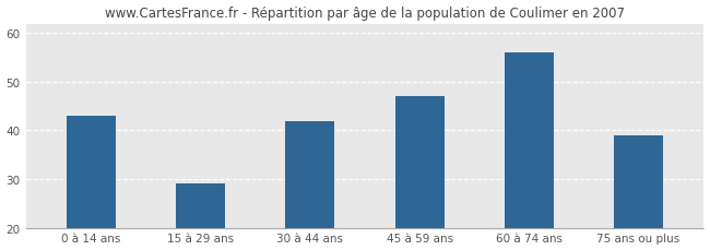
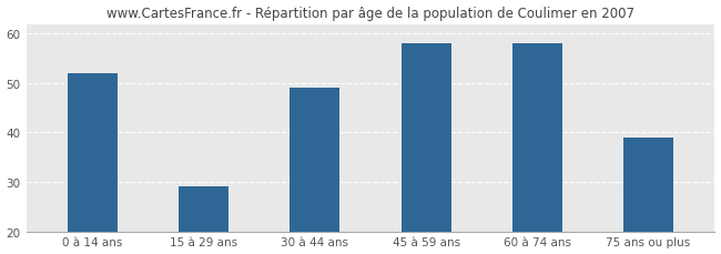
0 à 14 ans: 43 -> 52
30 à 44 ans: 42 -> 49
45 à 59 ans: 47 -> 58
60 à 74 ans: 56 -> 58
